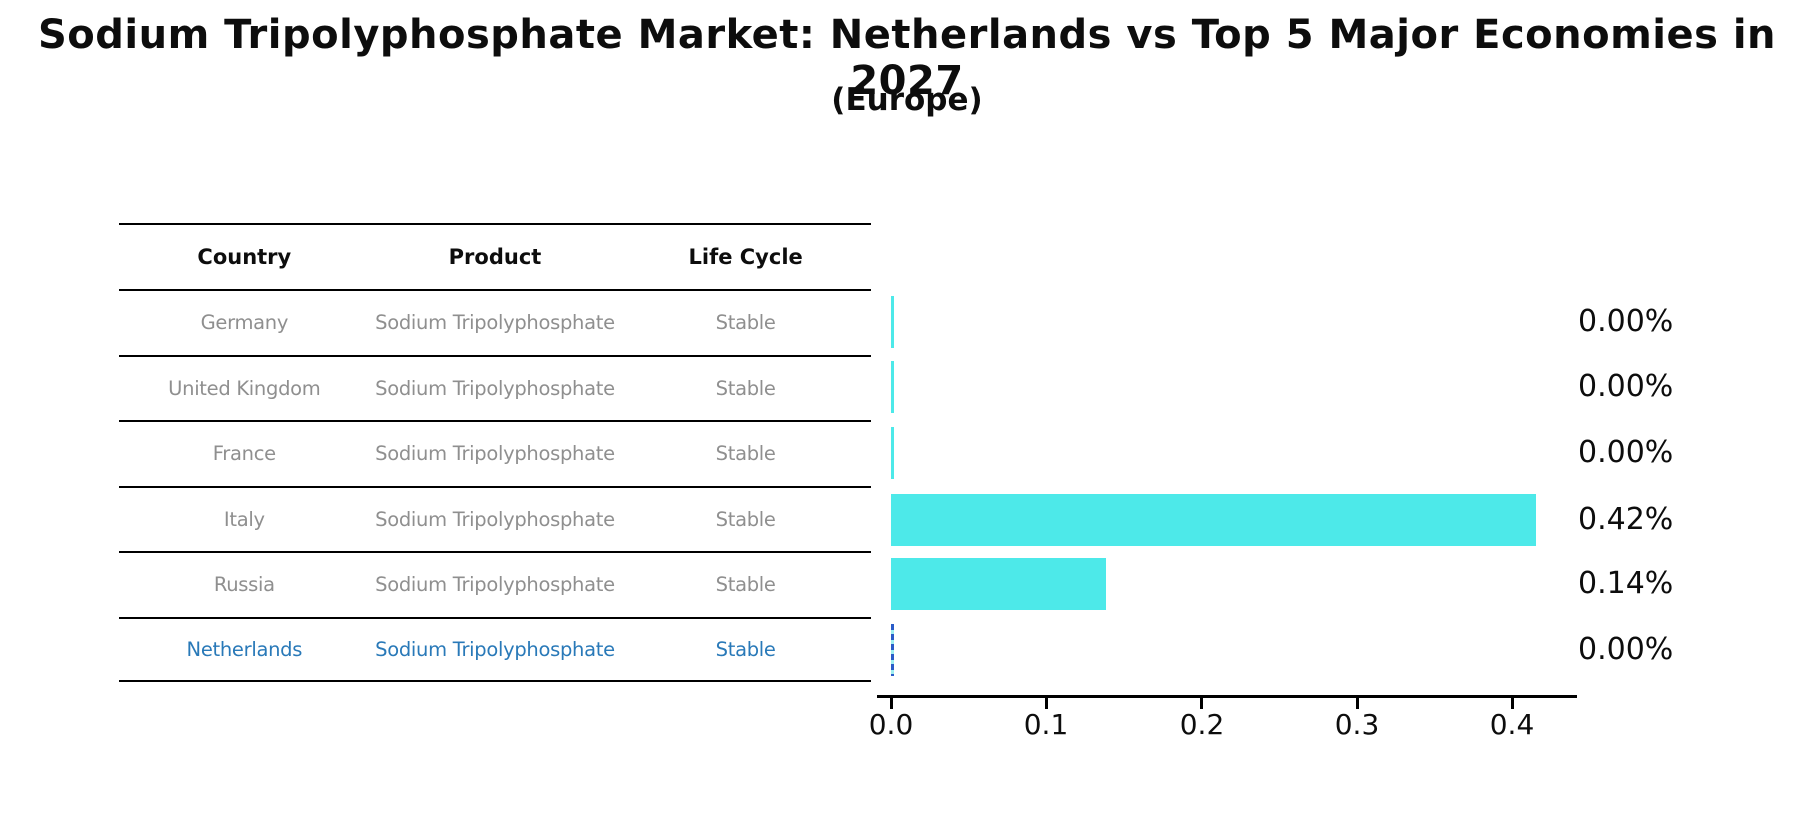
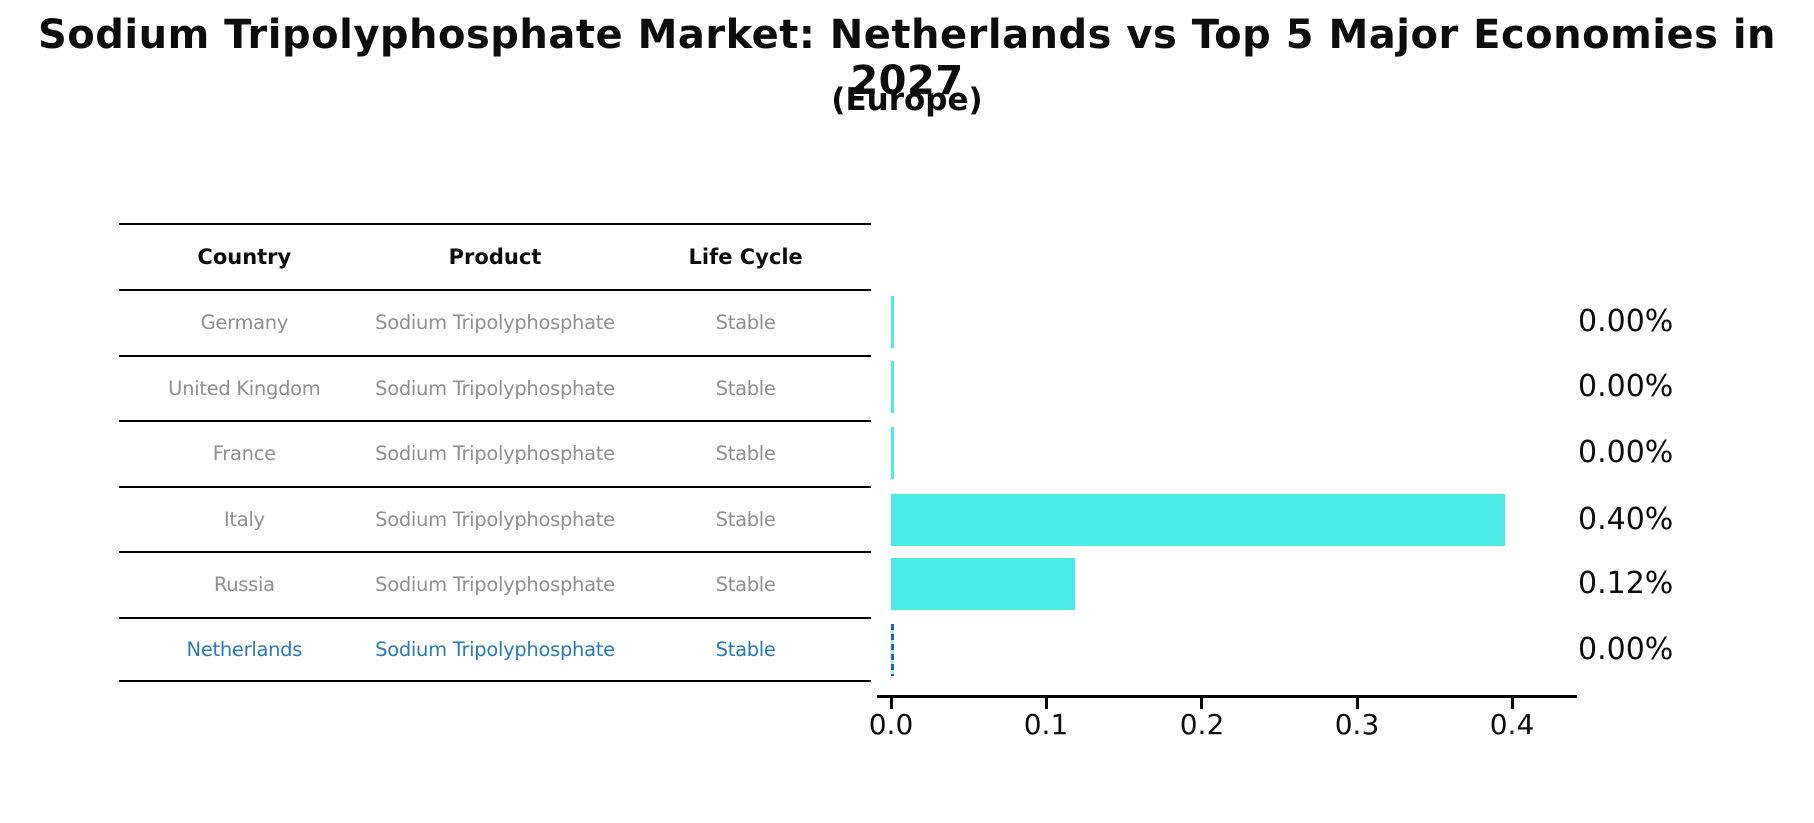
Italy: 0.42% -> 0.40%
Russia: 0.14% -> 0.12%
